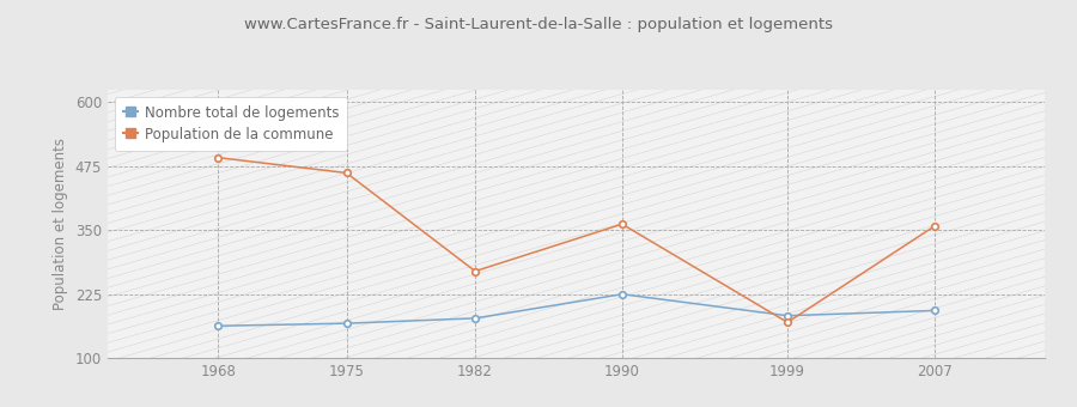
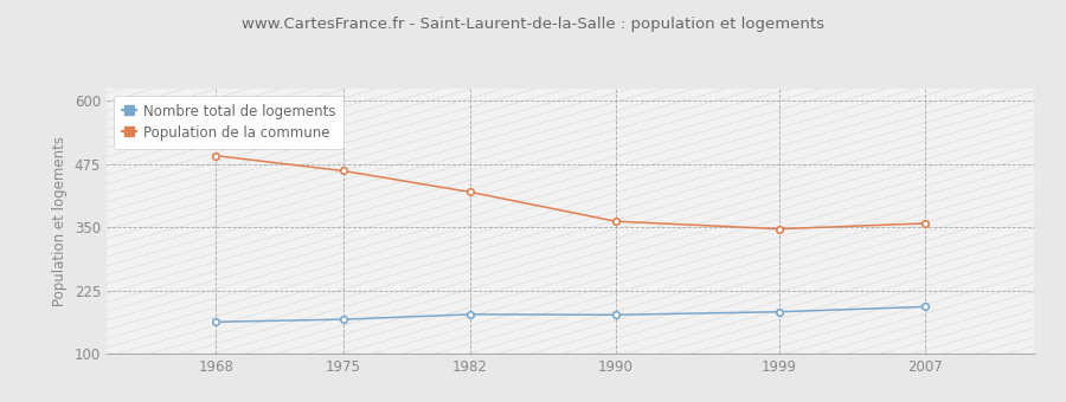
Population de la commune/1982: 270 -> 420
Nombre total de logements/1990: 225 -> 177
Population de la commune/1999: 170 -> 347
